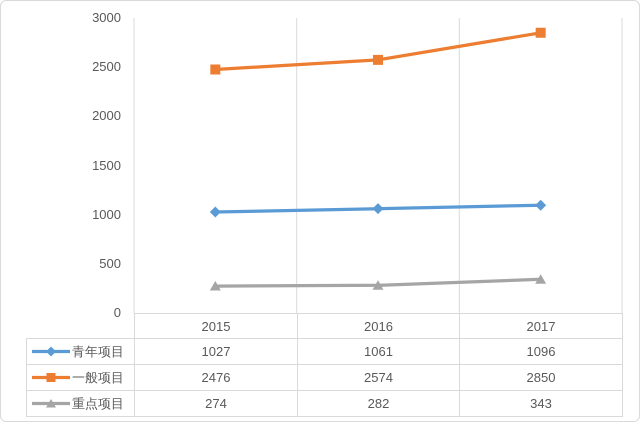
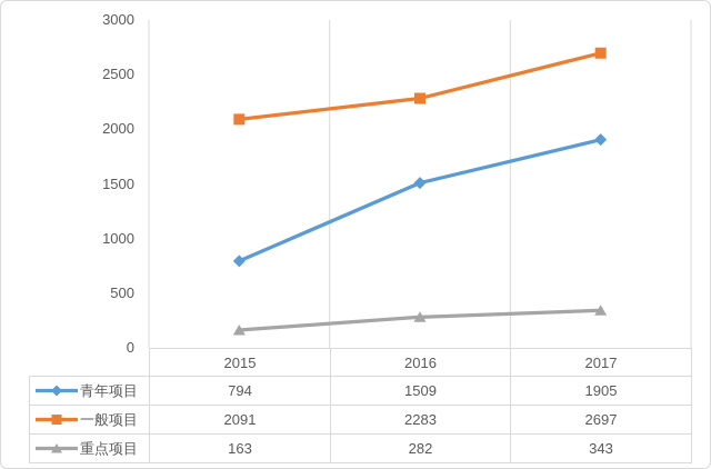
青年项目/2015: 1027 -> 794
一般项目/2015: 2476 -> 2091
重点项目/2015: 274 -> 163
青年项目/2016: 1061 -> 1509
一般项目/2016: 2574 -> 2283
青年项目/2017: 1096 -> 1905
一般项目/2017: 2850 -> 2697
